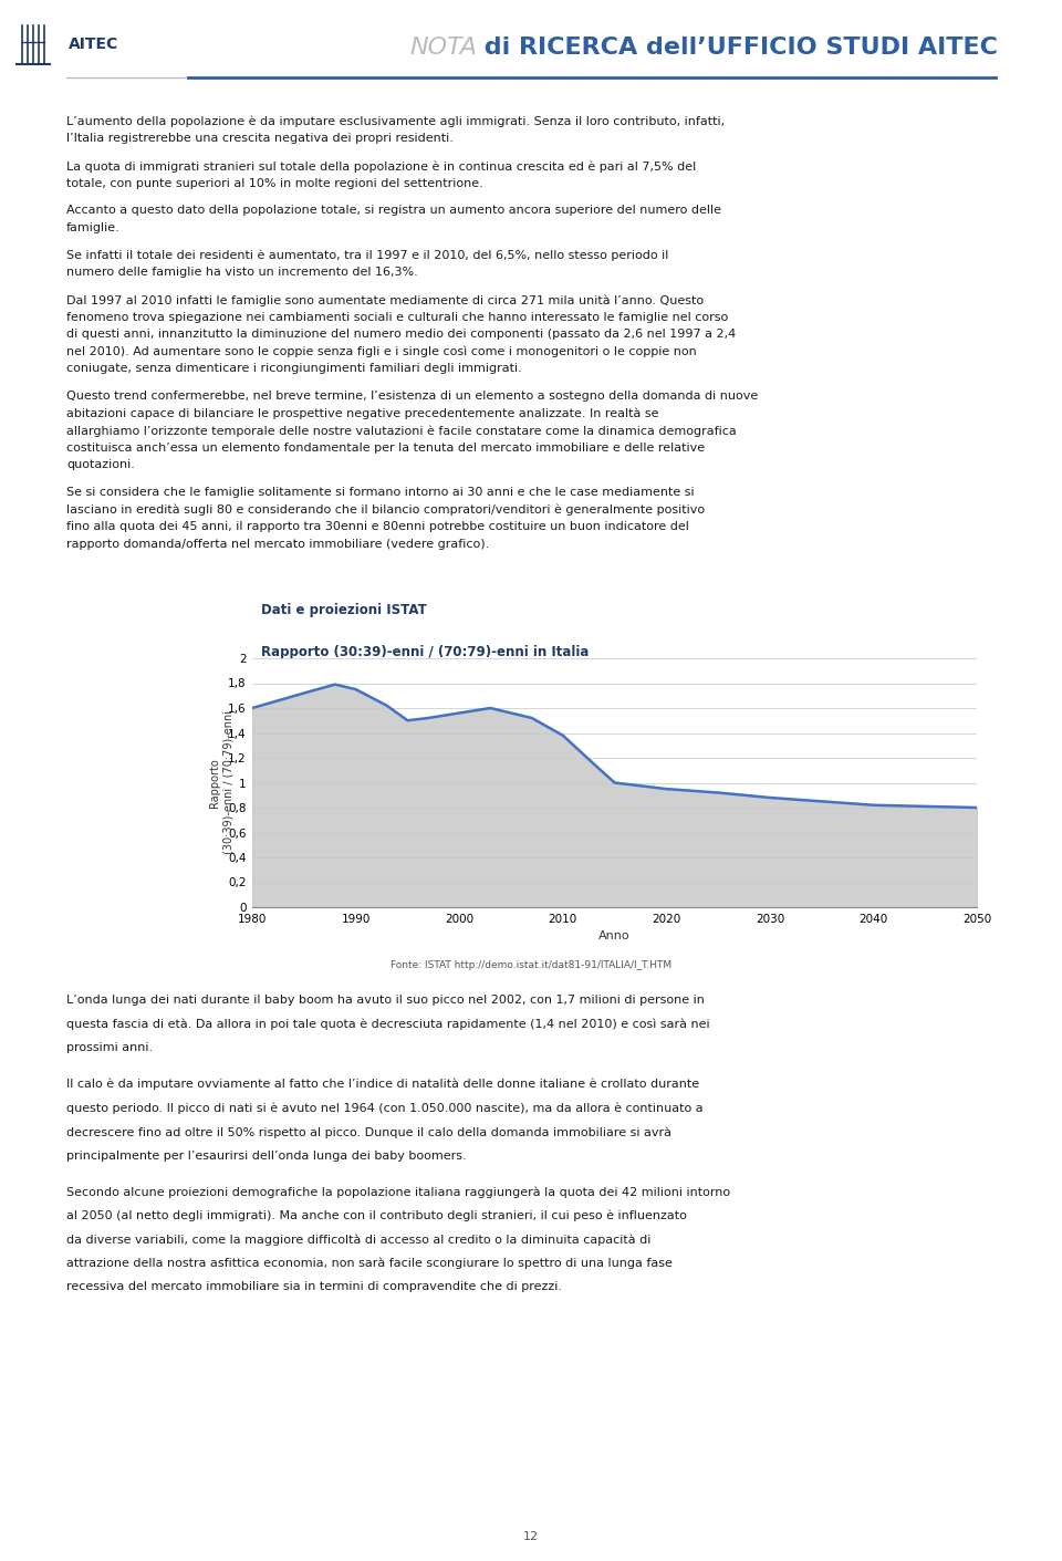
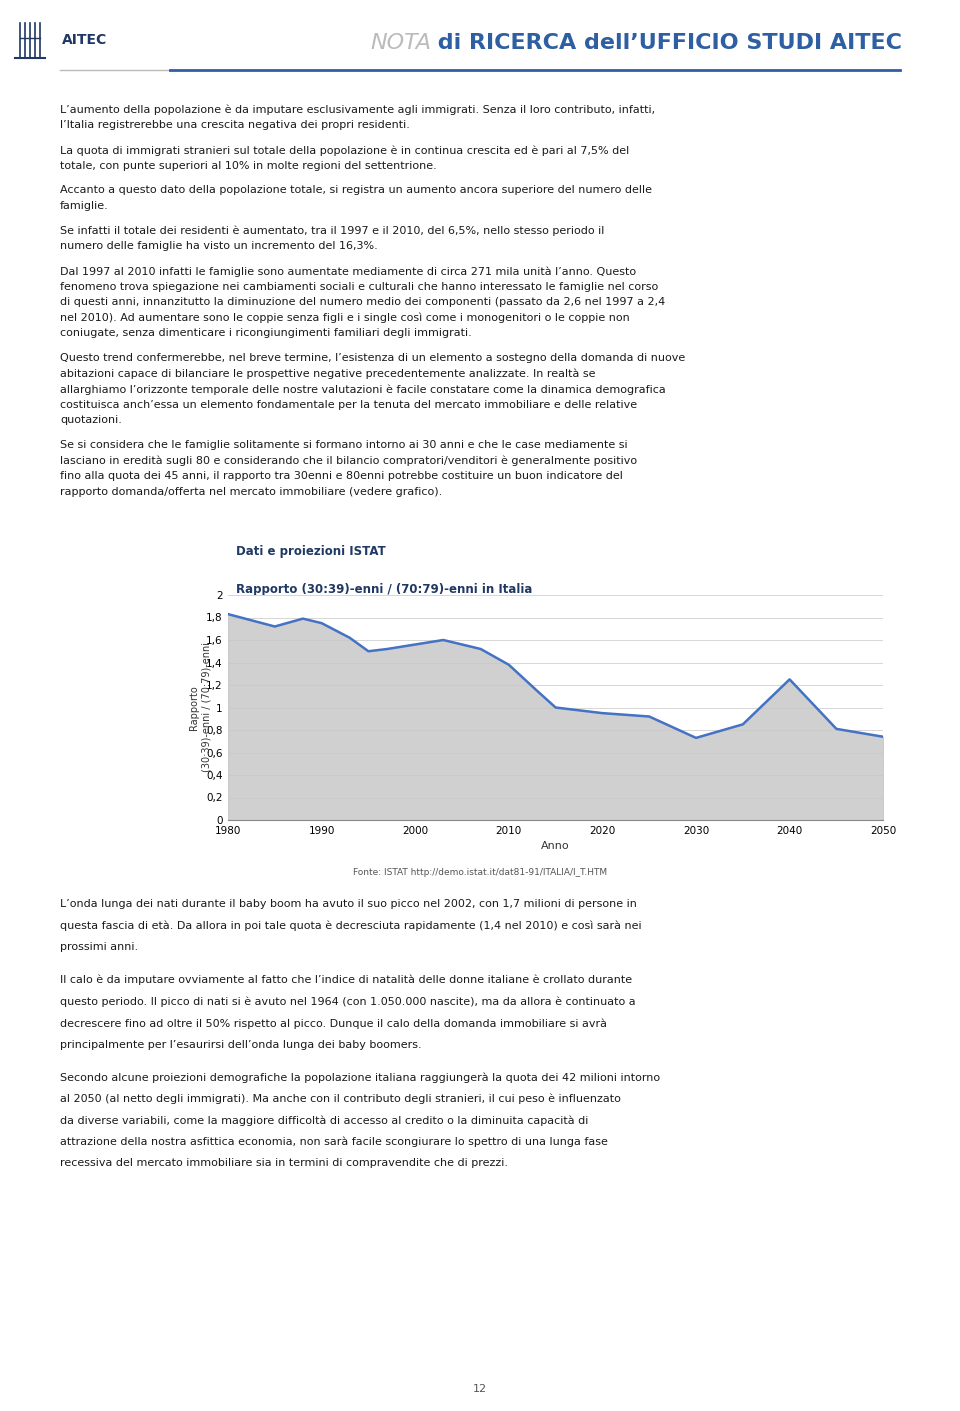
1980: 1,60 -> 1,83
2030: 0,88 -> 0,73
2040: 0,82 -> 1,25
2050: 0,80 -> 0,74
